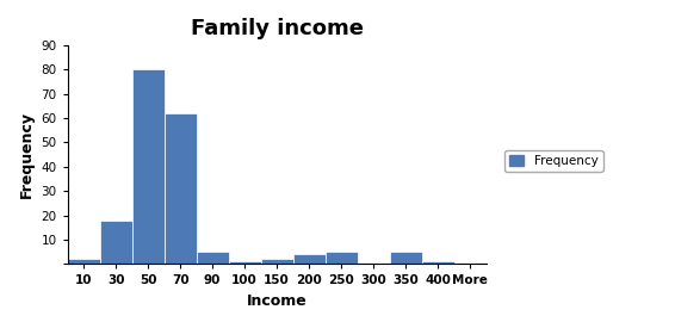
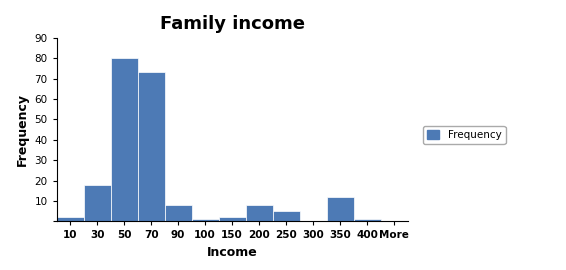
70: 62 -> 73
90: 5 -> 8
200: 4 -> 8
350: 5 -> 12
